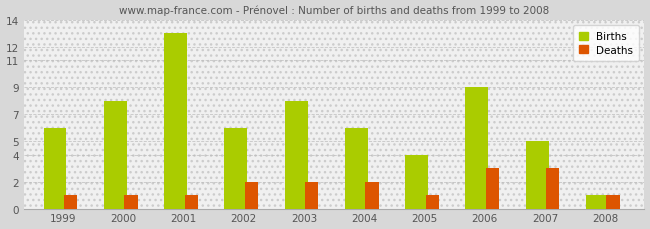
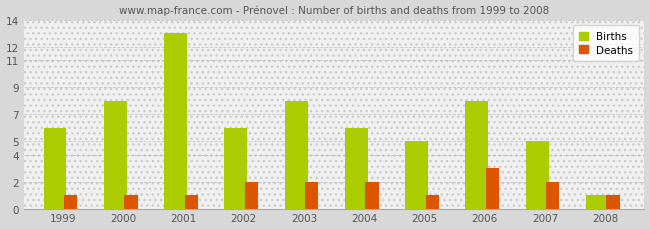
Births/2005: 4 -> 5
Births/2006: 9 -> 8
Deaths/2007: 3 -> 2
